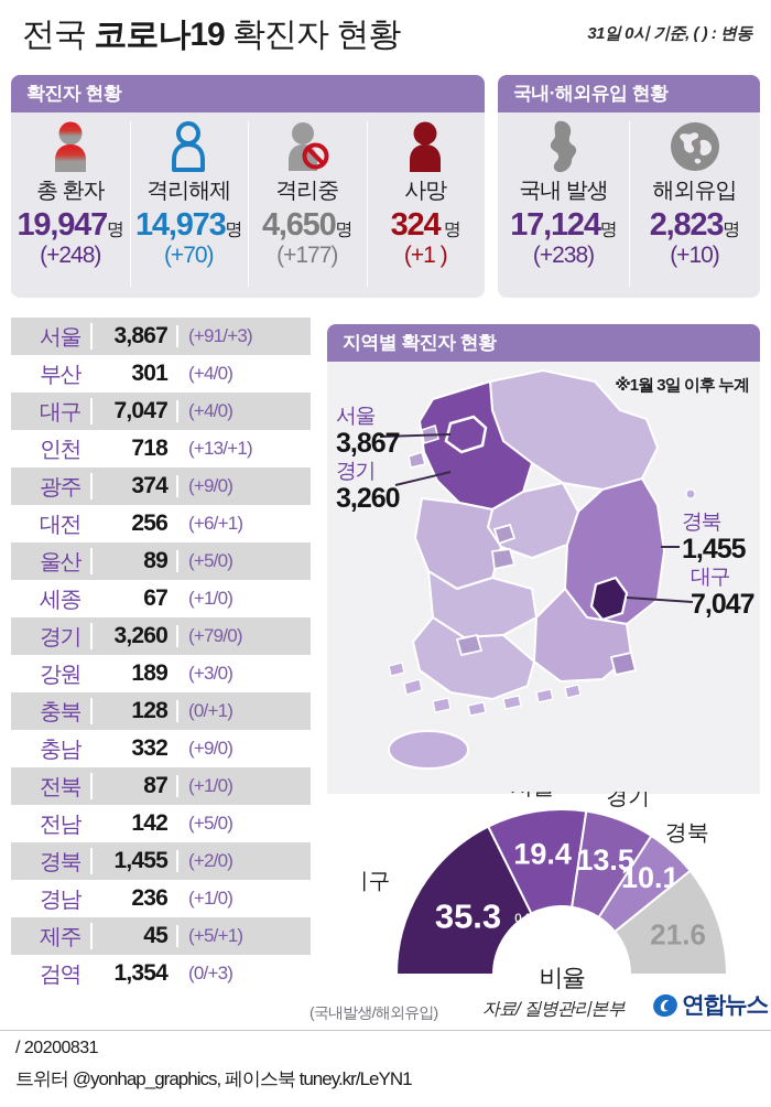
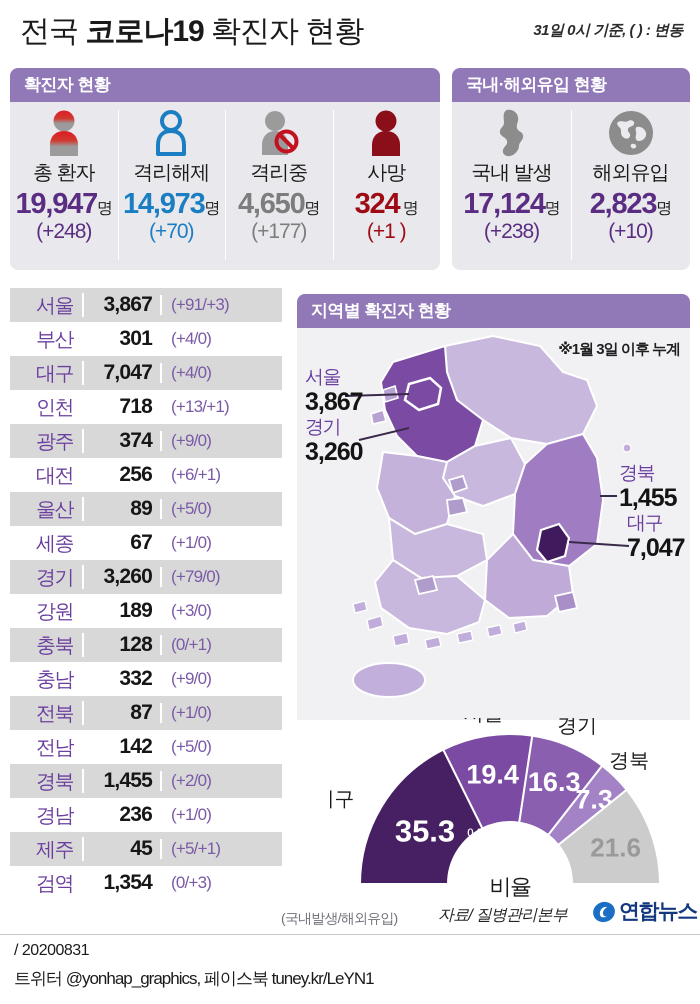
경기: 13.5 -> 16.3
경북: 10.1 -> 7.3
